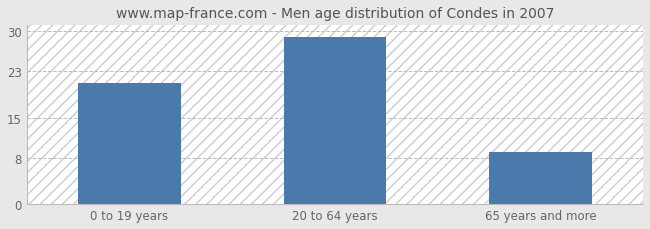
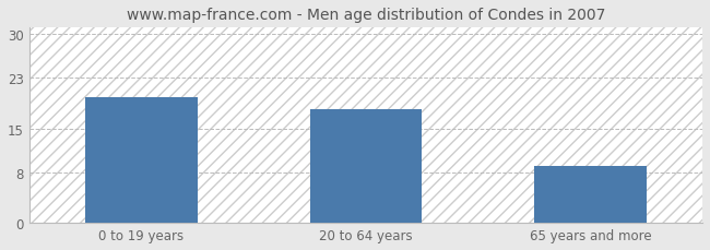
0 to 19 years: 21 -> 20
20 to 64 years: 29 -> 18
